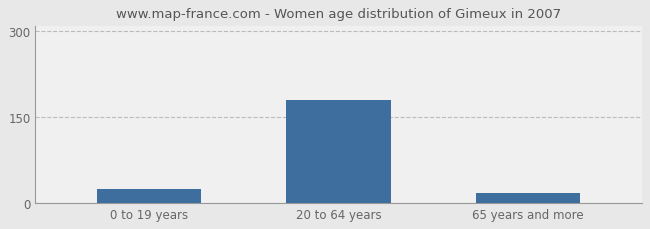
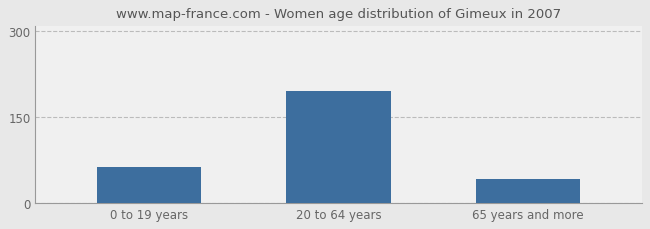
0 to 19 years: 25 -> 62
20 to 64 years: 180 -> 196
65 years and more: 18 -> 42
